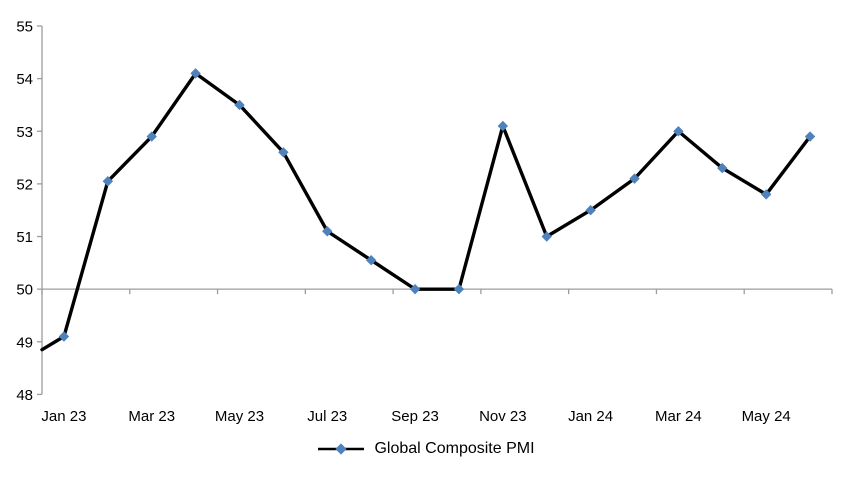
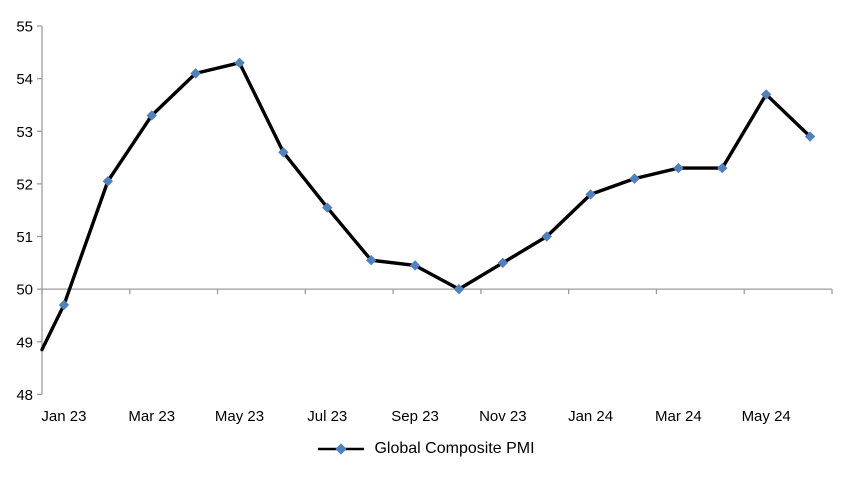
Jan 23: 49.1 -> 49.7
Mar 23: 52.9 -> 53.3
May 23: 53.5 -> 54.3
Jul 23: 51.1 -> 51.5
Sep 23: 50.0 -> 50.5
Nov 23: 53.1 -> 50.5
Jan 24: 51.5 -> 51.8
Mar 24: 53.0 -> 52.3
May 24: 51.8 -> 53.7
